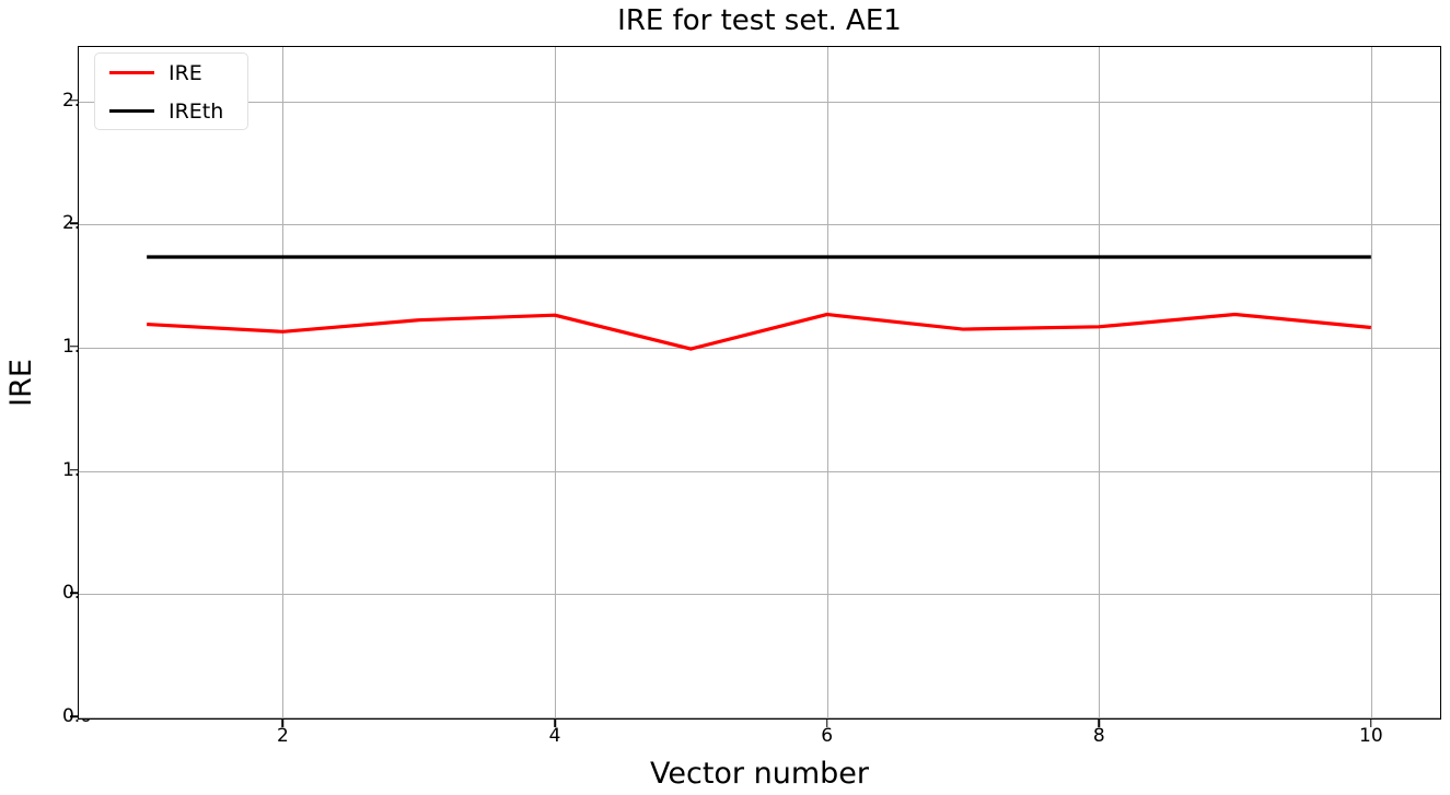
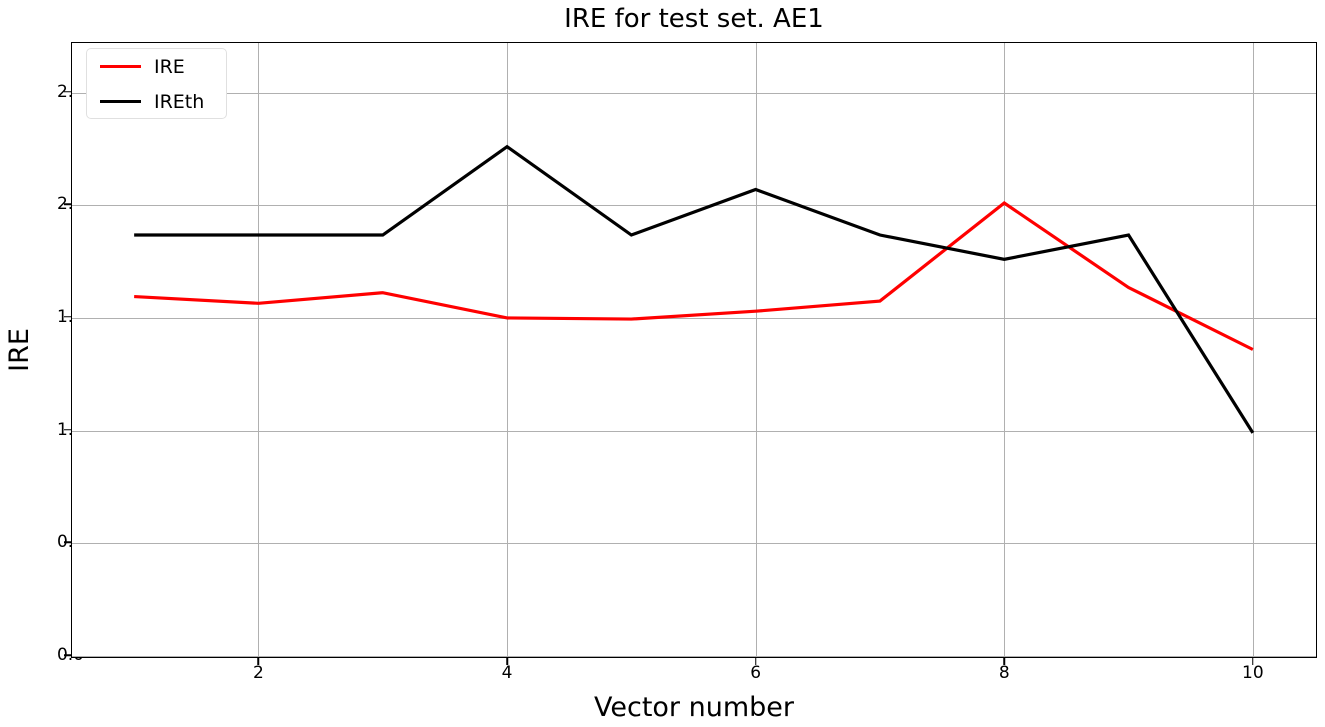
IRE/4: 1.63 -> 1.50
IREth/4: 1.87 -> 2.26
IRE/6: 1.64 -> 1.53
IREth/6: 1.87 -> 2.07
IRE/8: 1.58 -> 2.01
IREth/8: 1.87 -> 1.76
IRE/10: 1.58 -> 1.36
IREth/10: 1.87 -> 0.99
